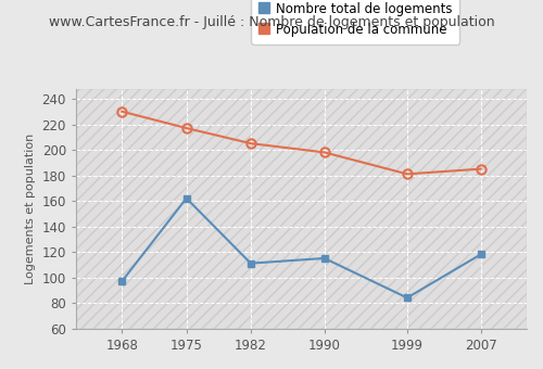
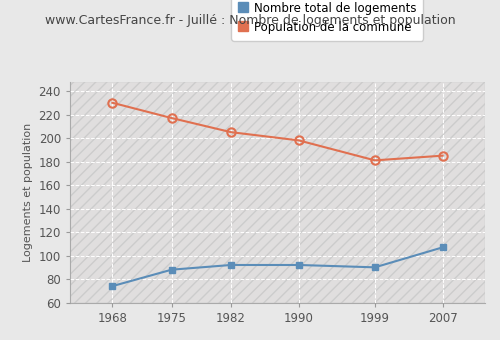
Nombre total de logements/1968: 97 -> 74
Nombre total de logements/1975: 162 -> 88
Nombre total de logements/1982: 111 -> 92
Nombre total de logements/1990: 115 -> 92
Nombre total de logements/1999: 84 -> 90
Nombre total de logements/2007: 118 -> 107
